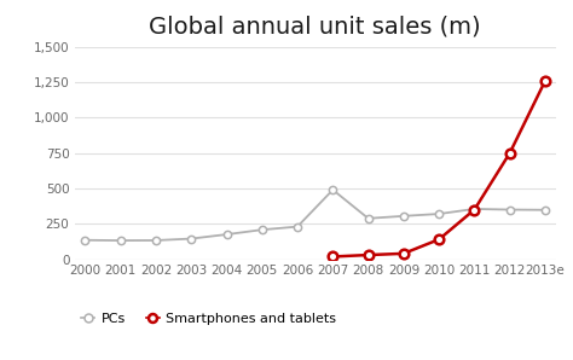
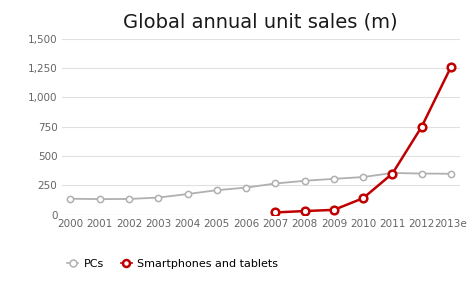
PCs/2007: 490 -> 260
